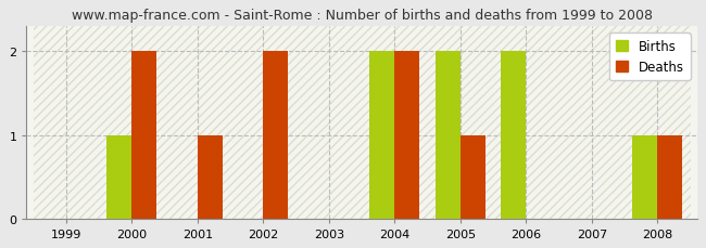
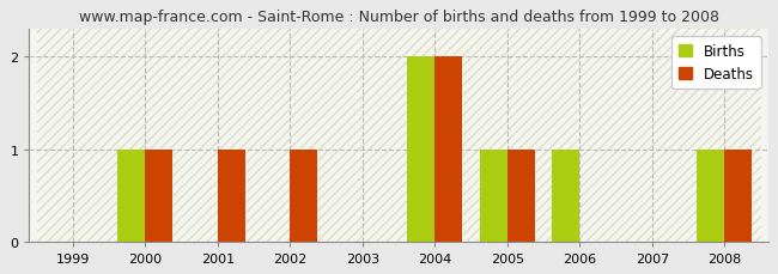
Deaths/2000: 2 -> 1
Deaths/2002: 2 -> 1
Births/2005: 2 -> 1
Births/2006: 2 -> 1
